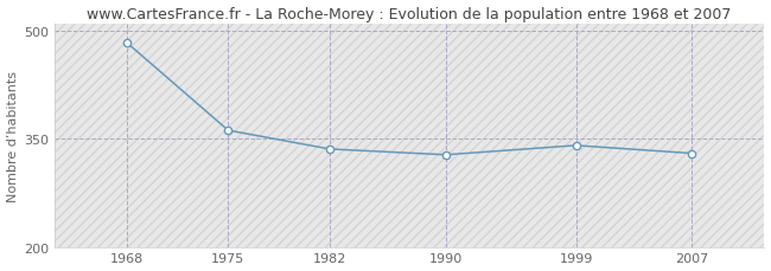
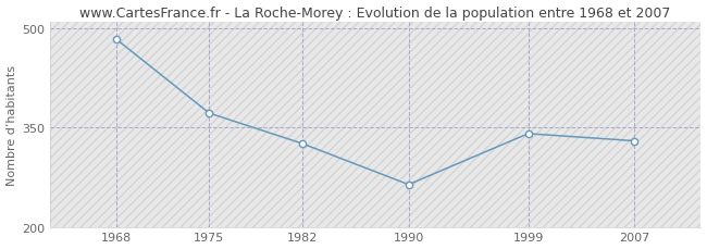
1975: 362 -> 372
1982: 336 -> 326
1990: 328 -> 264
